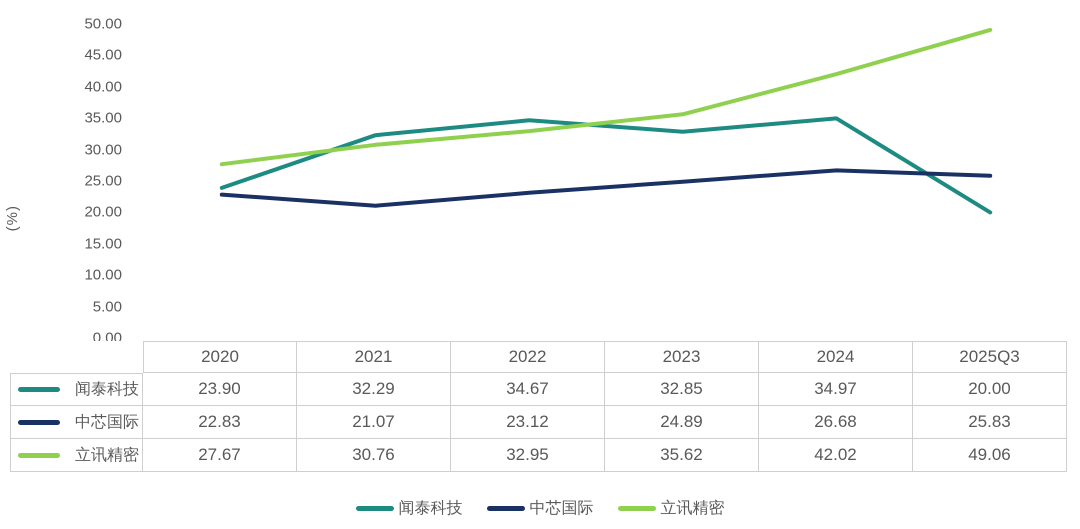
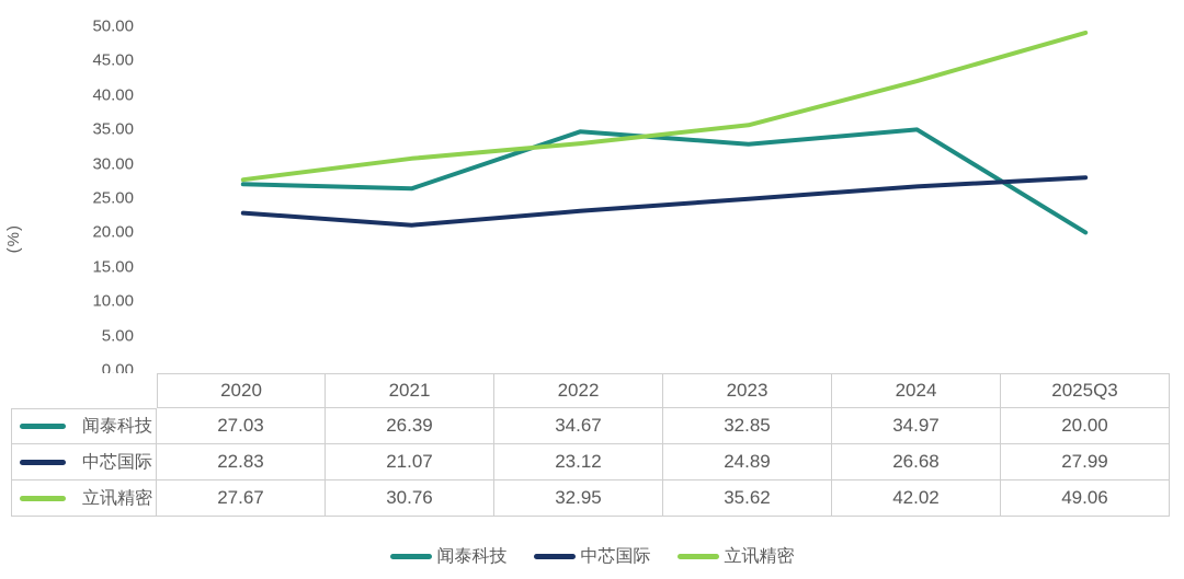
闻泰科技/2020: 23.90 -> 27.03
闻泰科技/2021: 32.29 -> 26.39
中芯国际/2025Q3: 25.83 -> 27.99
